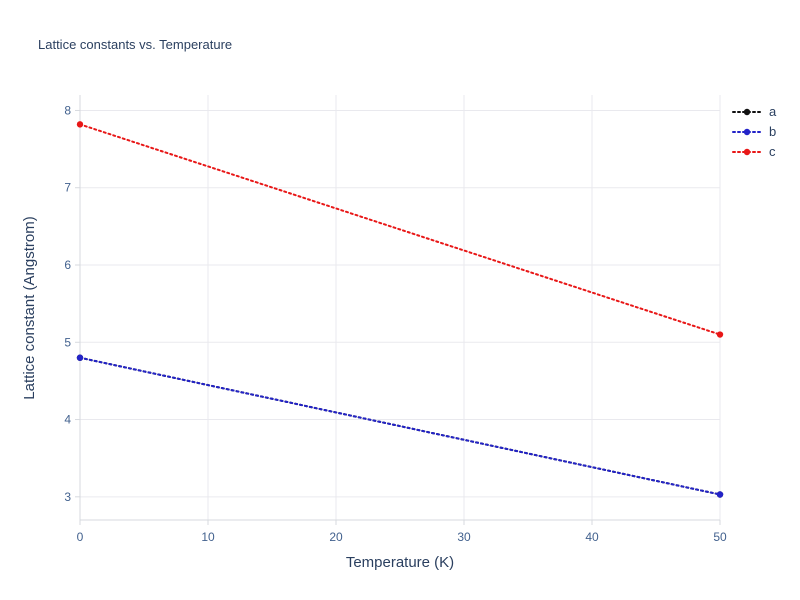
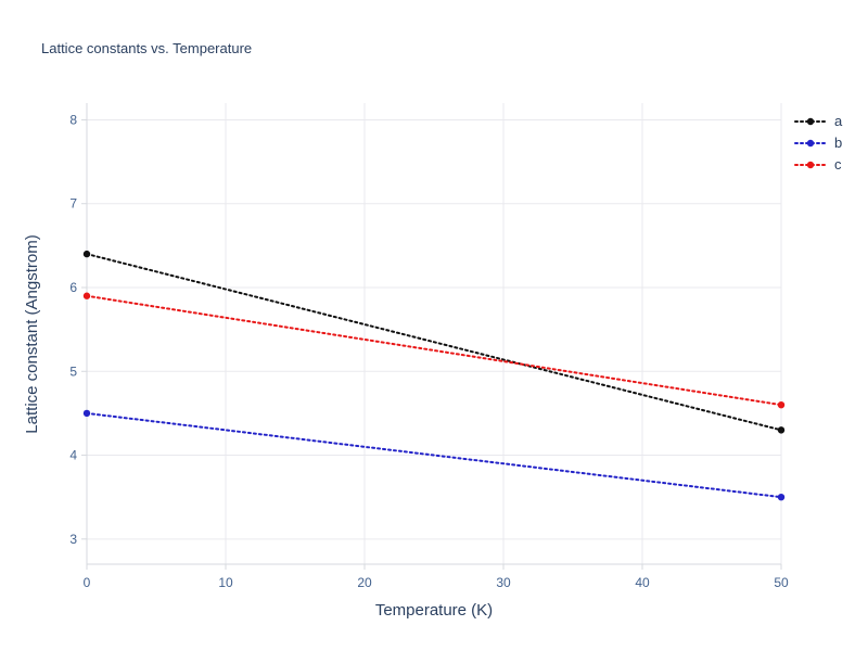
a/0: 4.8 -> 6.4
b/0: 4.8 -> 4.5
c/0: 7.8 -> 5.9
a/50: 3.0 -> 4.3
b/50: 3.0 -> 3.5
c/50: 5.1 -> 4.6
